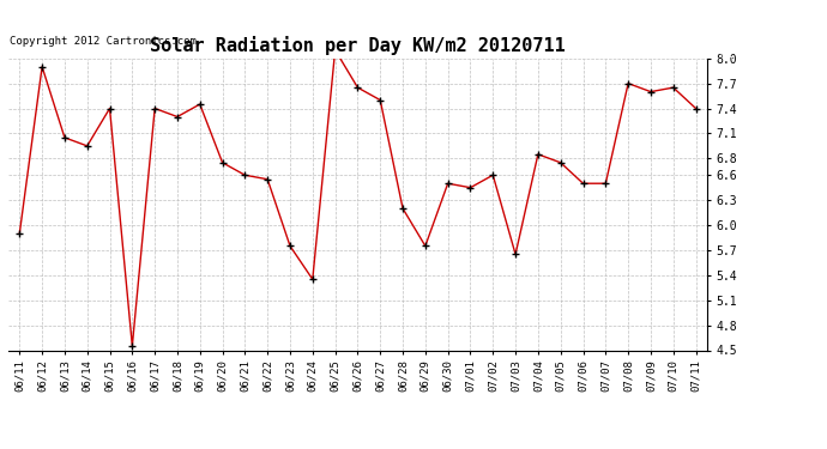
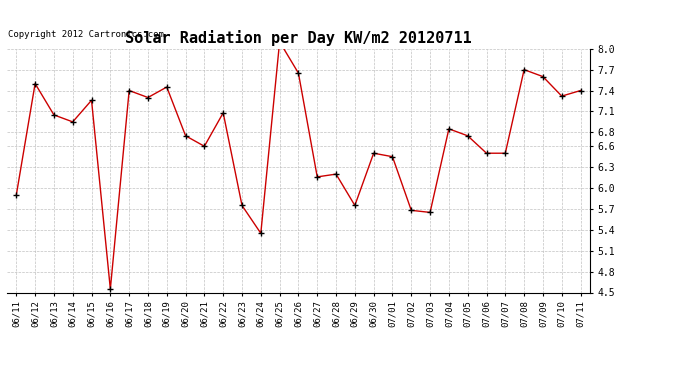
06/12: 7.90 -> 7.50
06/15: 7.40 -> 7.26
06/22: 6.55 -> 7.08
06/27: 7.50 -> 6.16
07/02: 6.60 -> 5.68
07/10: 7.65 -> 7.32
